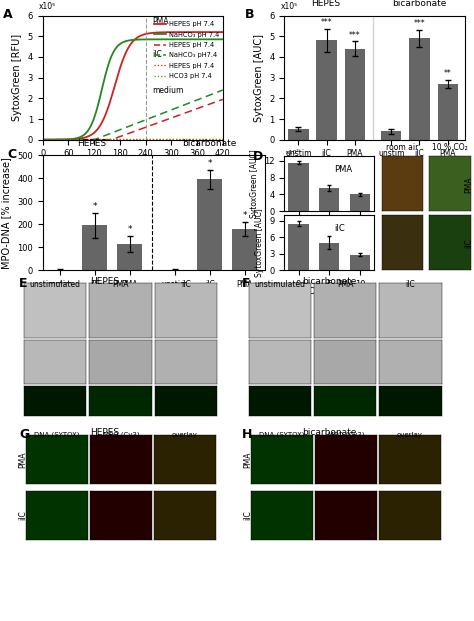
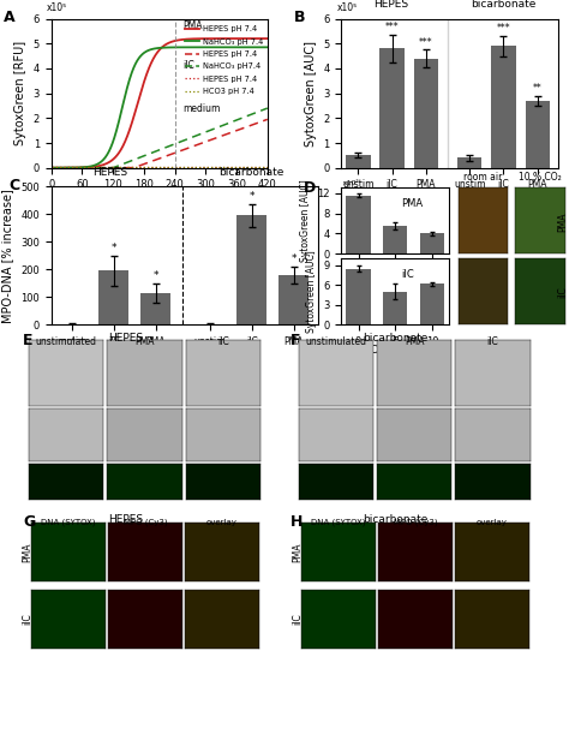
10: 2.8 -> 6.2
